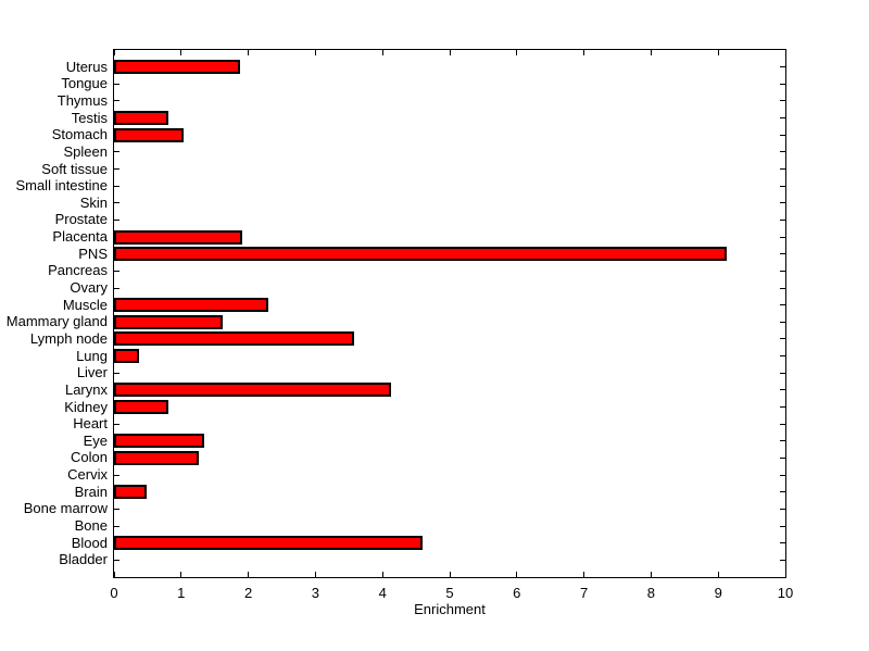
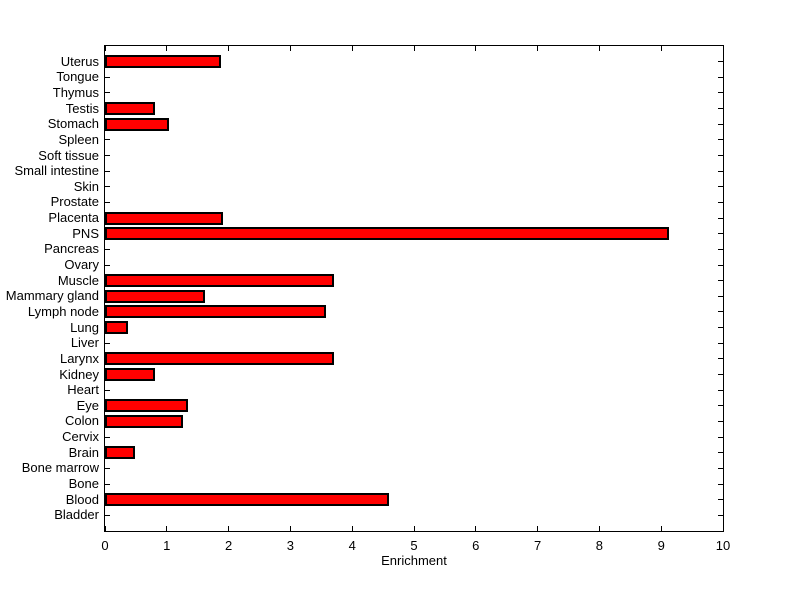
Muscle: 2.3 -> 3.7
Larynx: 4.1 -> 3.7
